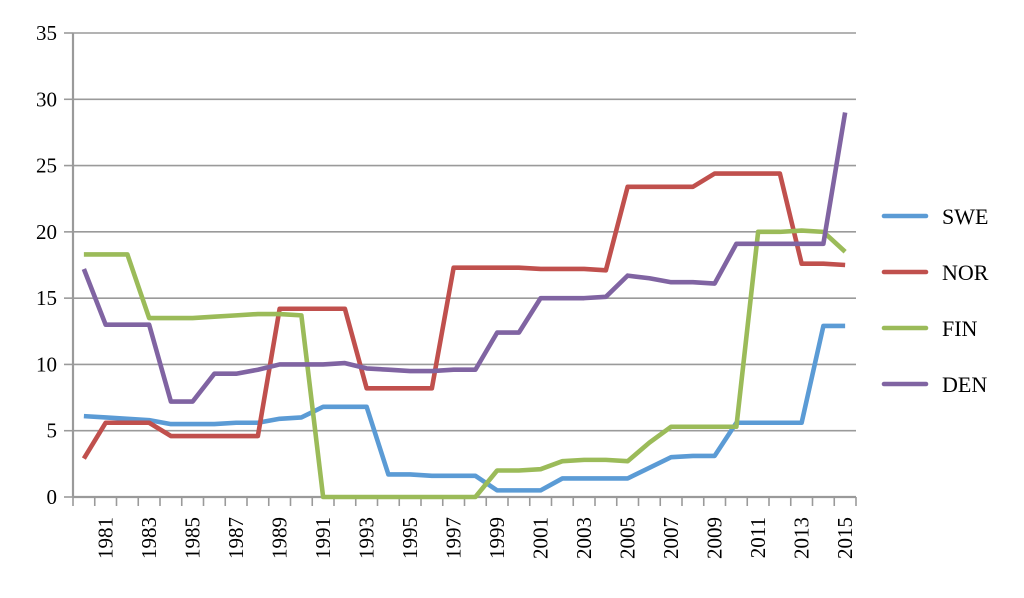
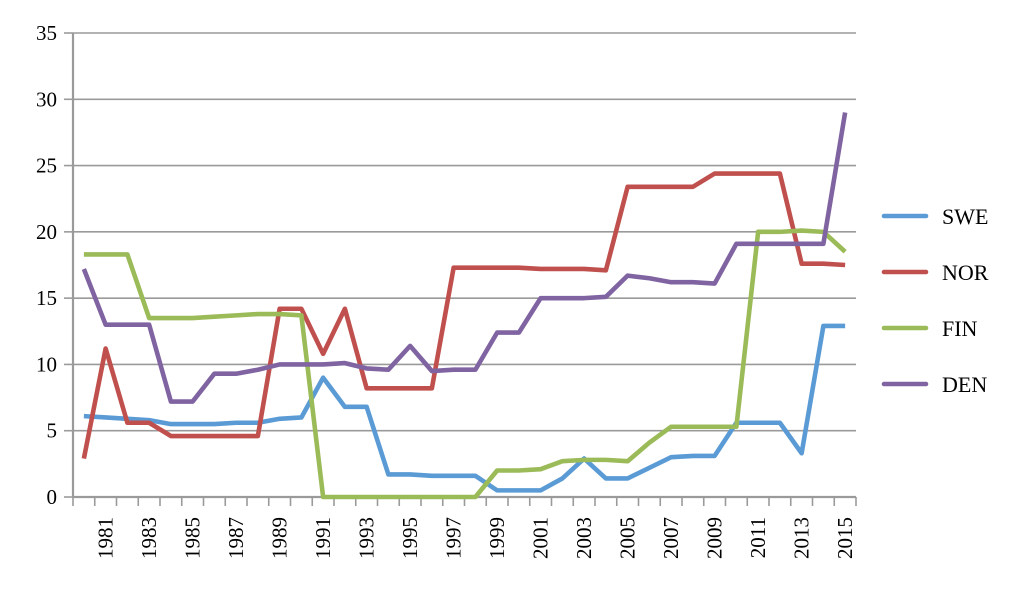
NOR/1981: 5.6 -> 11.2
SWE/1991: 6.8 -> 9.0
NOR/1991: 14.2 -> 10.8
DEN/1995: 9.5 -> 11.4
SWE/2003: 1.4 -> 2.9
SWE/2013: 5.6 -> 3.3
